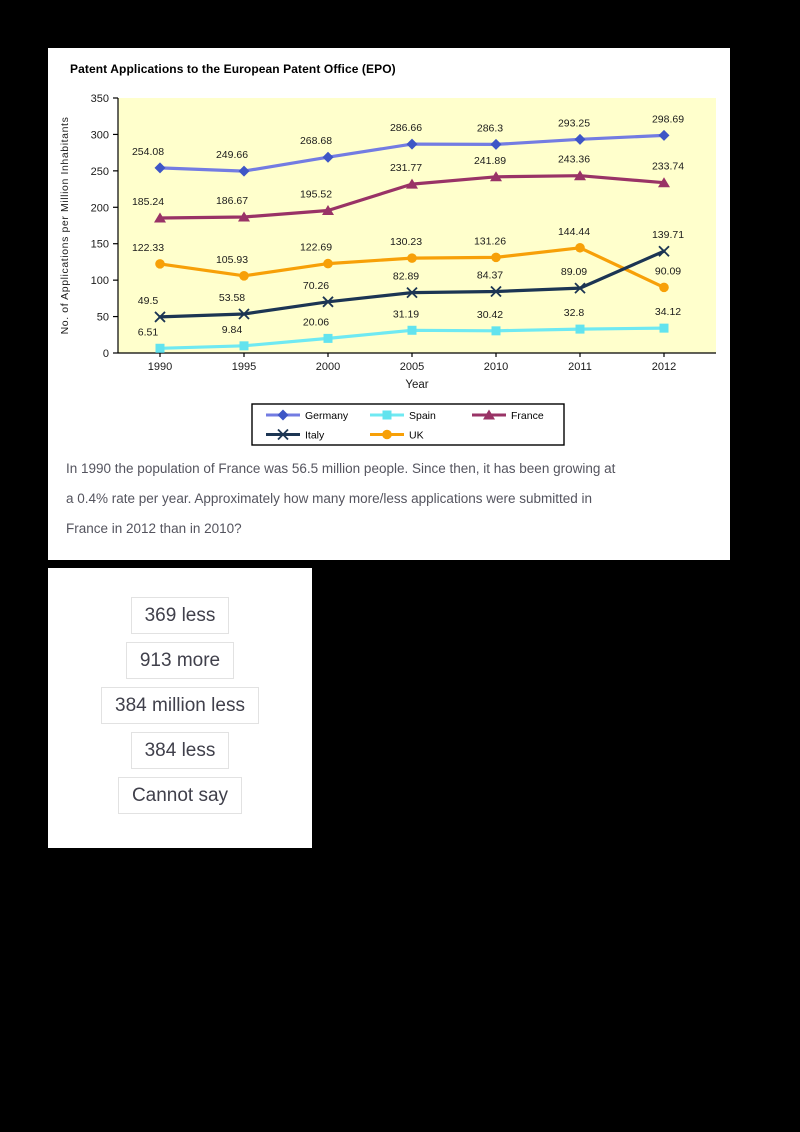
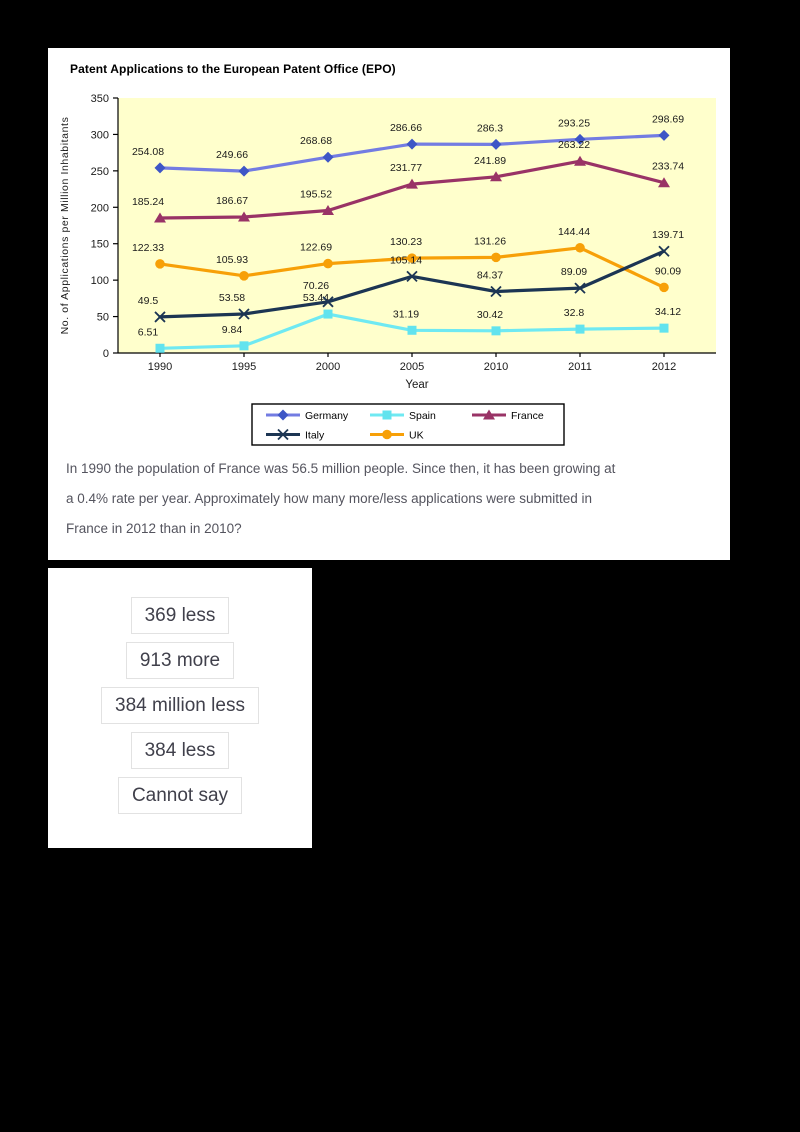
Spain/2000: 20.06 -> 53.44
Italy/2005: 82.89 -> 105.14
France/2011: 243.36 -> 263.22
